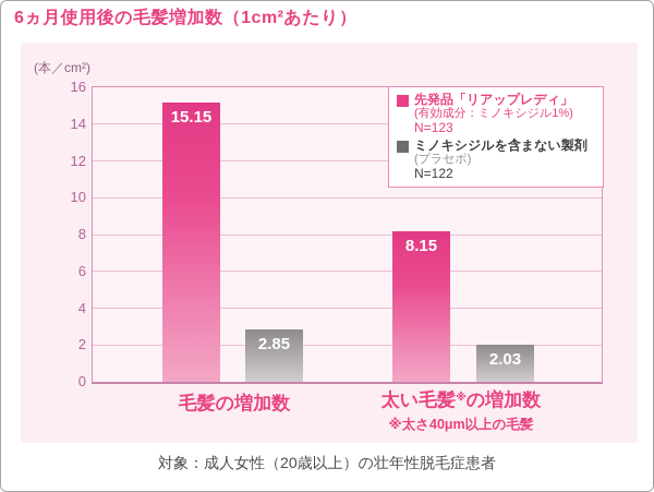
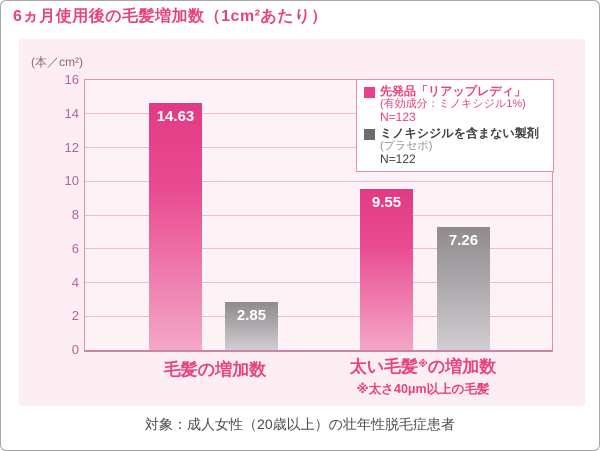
先発品「リアップレディ」(有効成分：ミノキシジル1%) N=123/毛髪の増加数: 15.15 -> 14.63
先発品「リアップレディ」(有効成分：ミノキシジル1%) N=123/太い毛髪※の増加数: 8.15 -> 9.55
ミノキシジルを含まない製剤(プラセボ) N=122/太い毛髪※の増加数: 2.03 -> 7.26
